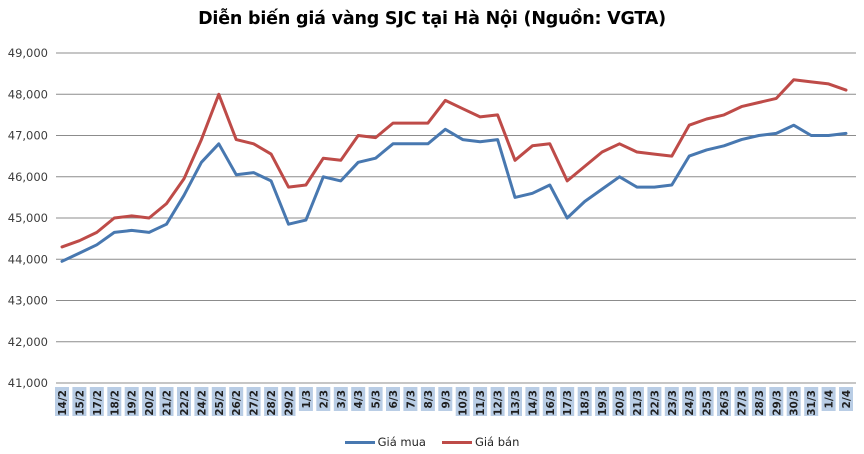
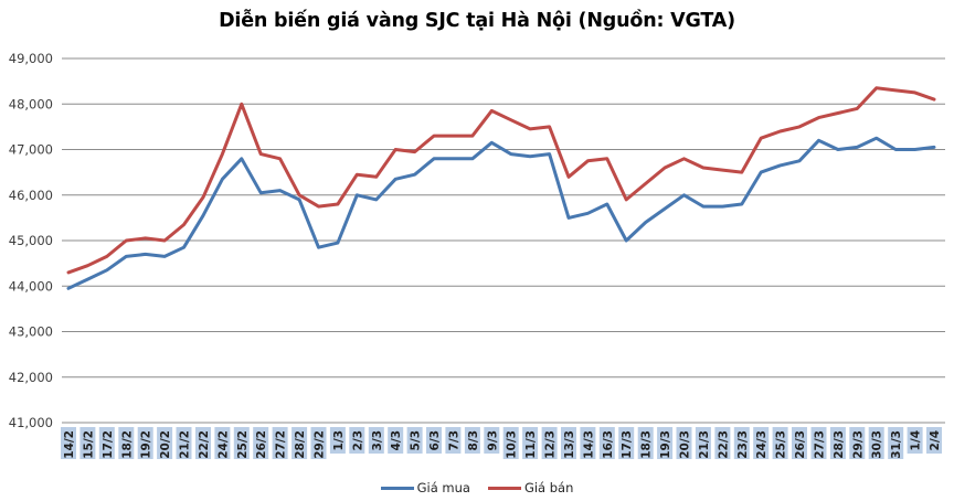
Giá bán/28/2: 46600 -> 46000
Giá mua/27/3: 46900 -> 47200
